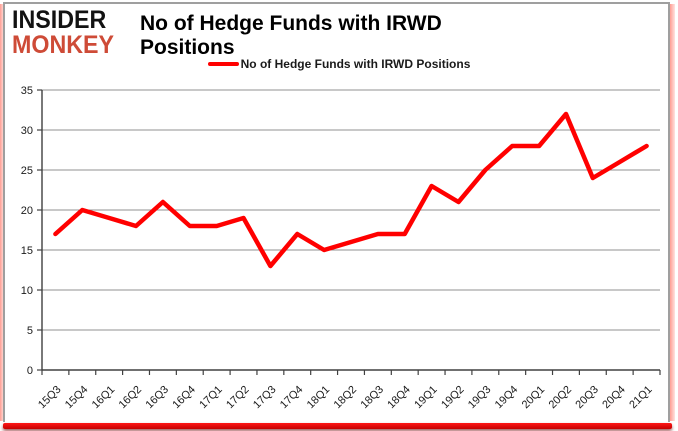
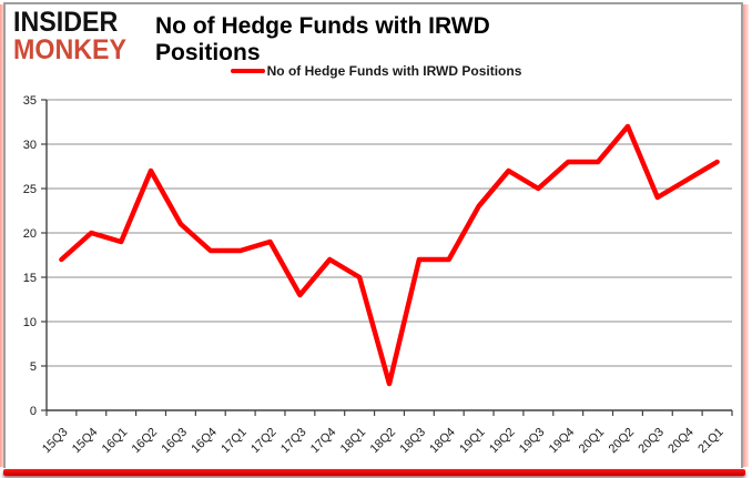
16Q2: 18 -> 27
18Q2: 16 -> 3
19Q2: 21 -> 27
